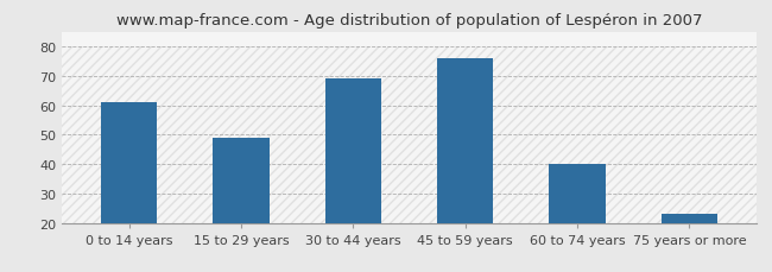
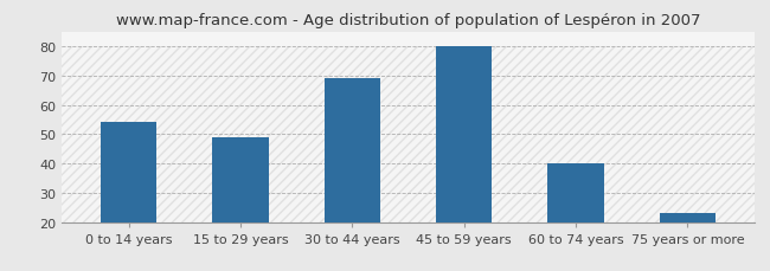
0 to 14 years: 61 -> 54
45 to 59 years: 76 -> 80
